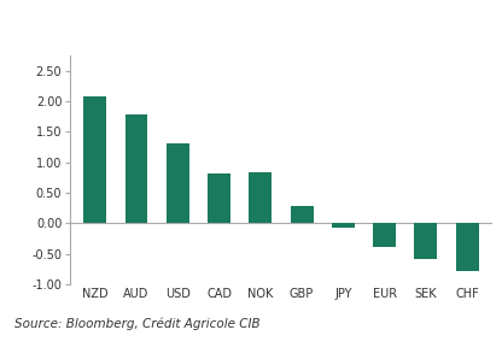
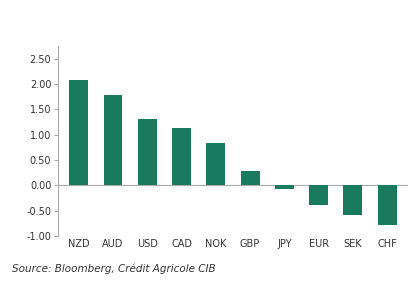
CAD: 0.82 -> 1.14
